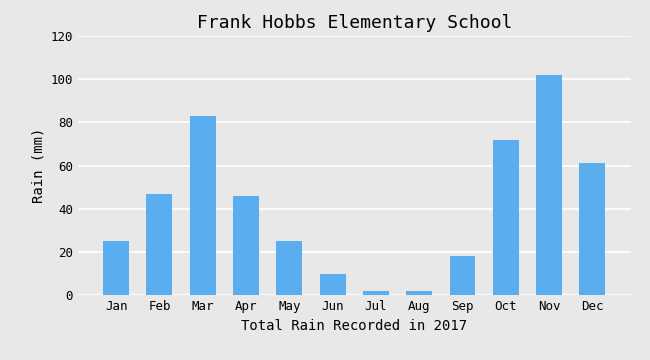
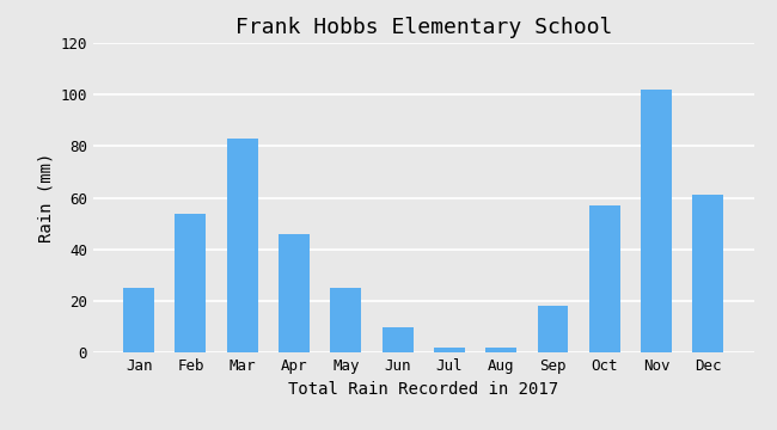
Feb: 47 -> 54
Oct: 72 -> 57
